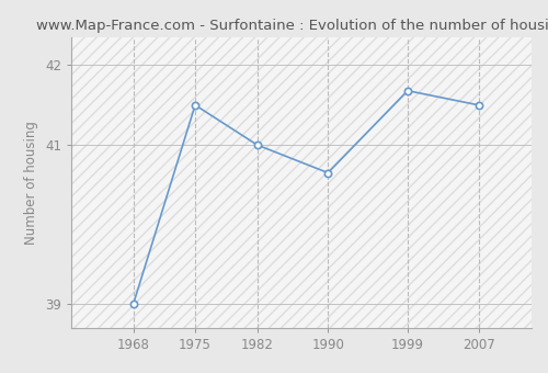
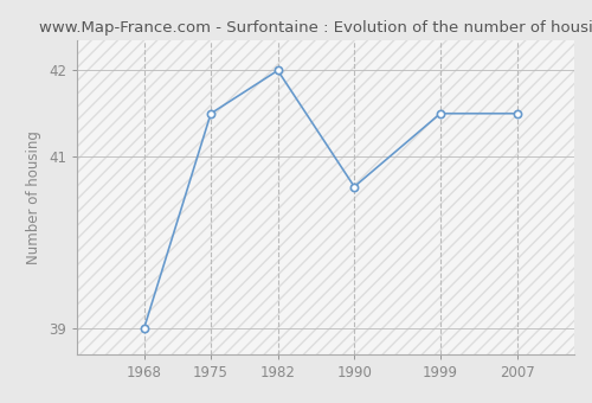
1982: 41.00 -> 42.00
1999: 41.68 -> 41.50
